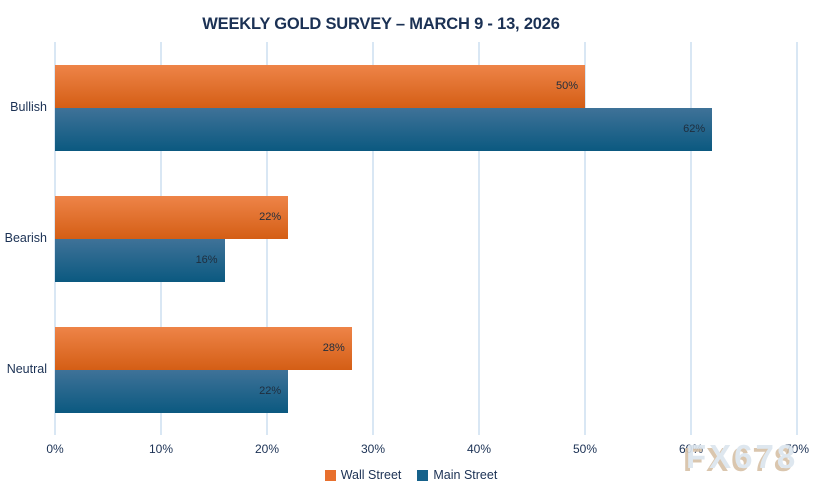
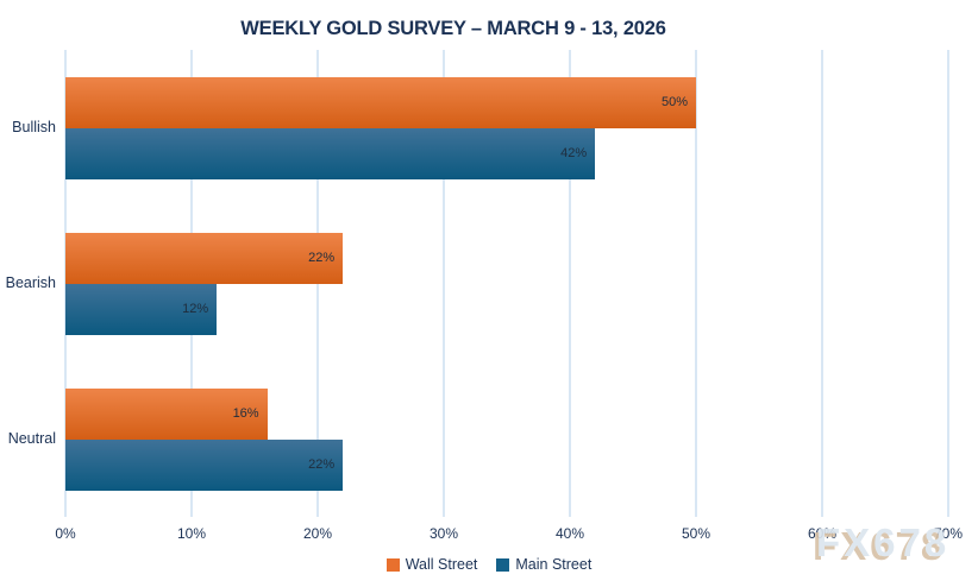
Main Street/Bullish: 62% -> 42%
Main Street/Bearish: 16% -> 12%
Wall Street/Neutral: 28% -> 16%
